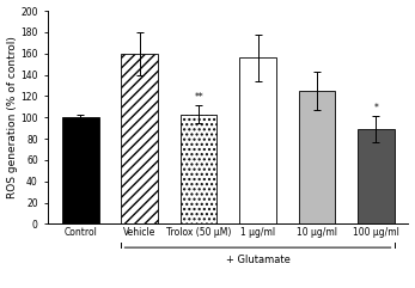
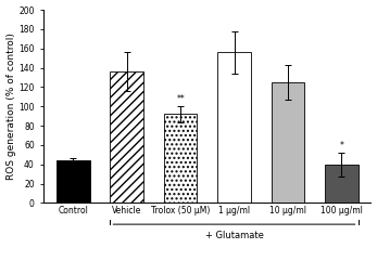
Control: 100 -> 44
Vehicle: 160 -> 136
Trolox (50 μM): 103 -> 92
100 μg/ml: 89 -> 40
